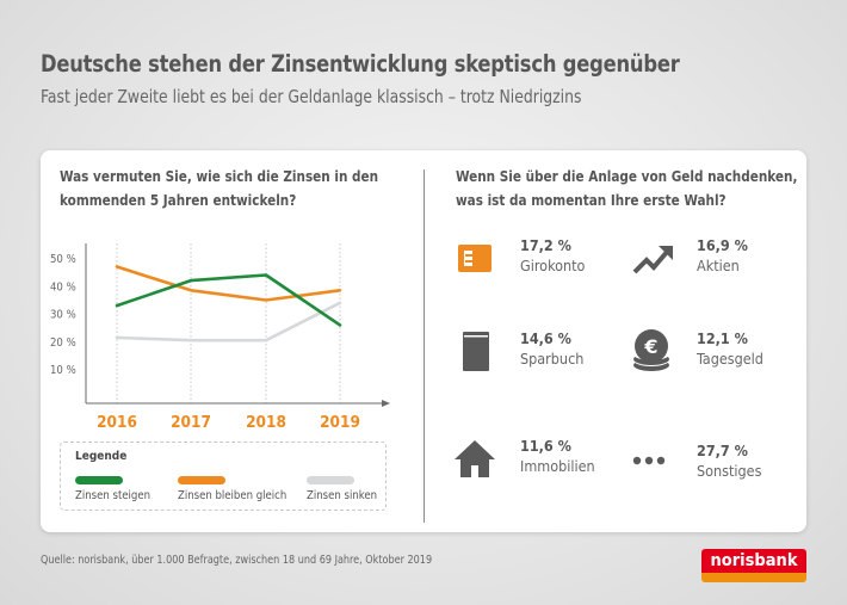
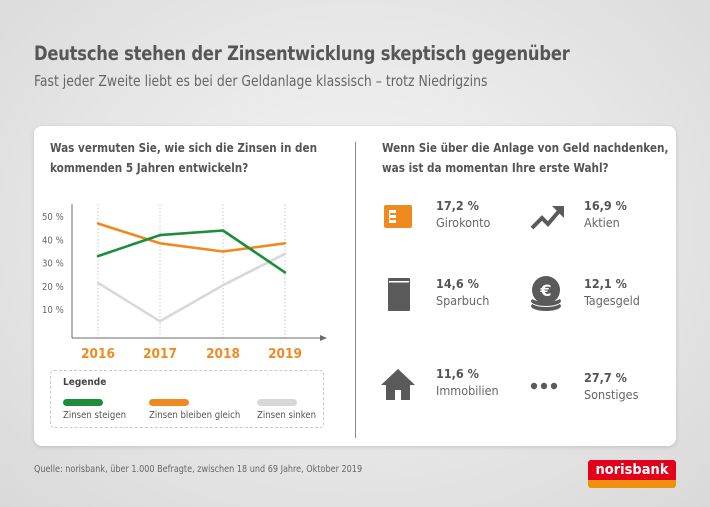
Zinsen sinken/2017: 20% -> 5%
